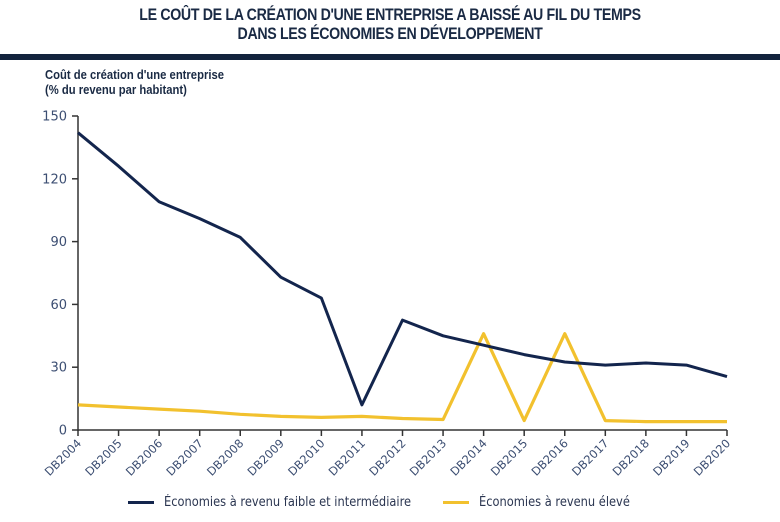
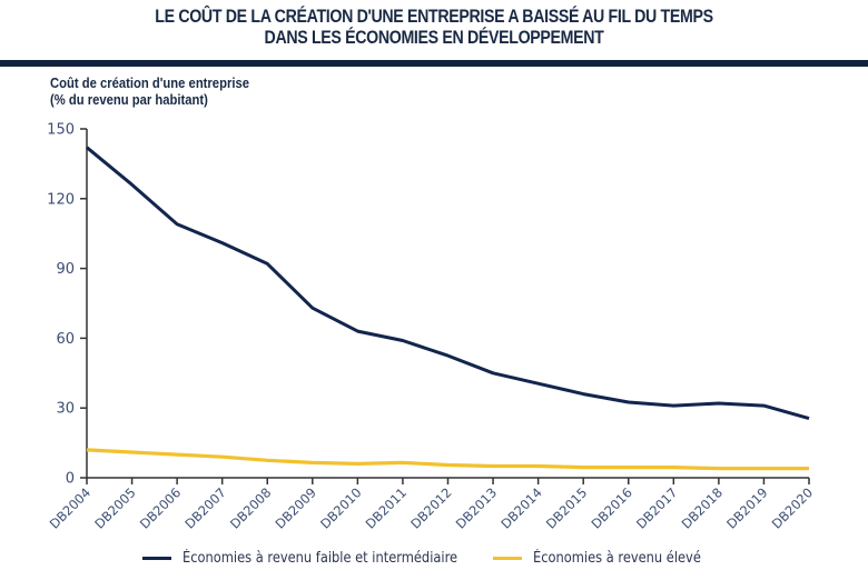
Économies à revenu faible et intermédiaire/DB2011: 12 -> 59
Économies à revenu élevé/DB2014: 46 -> 5
Économies à revenu élevé/DB2016: 46 -> 4
